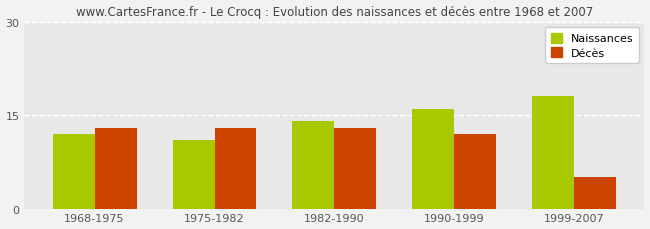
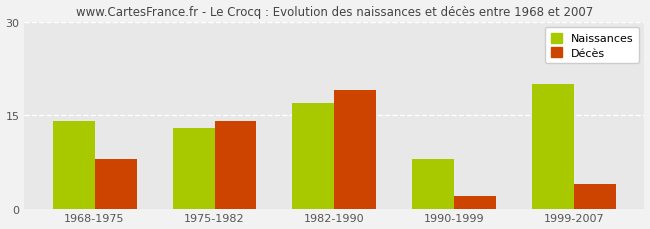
Naissances/1968-1975: 12 -> 14
Décès/1968-1975: 13 -> 8
Naissances/1975-1982: 11 -> 13
Décès/1975-1982: 13 -> 14
Naissances/1982-1990: 14 -> 17
Décès/1982-1990: 13 -> 19
Naissances/1990-1999: 16 -> 8
Décès/1990-1999: 12 -> 2
Naissances/1999-2007: 18 -> 20
Décès/1999-2007: 5 -> 4
